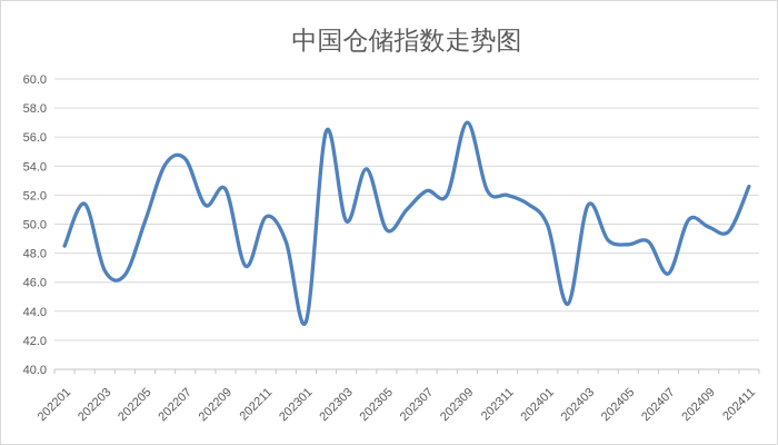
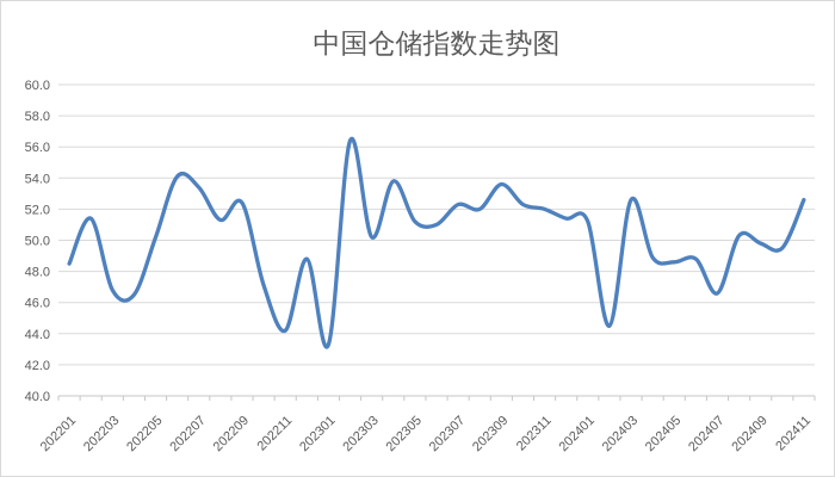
202207: 54.5 -> 53.4
202211: 50.5 -> 44.2
202305: 49.6 -> 51.2
202309: 57.0 -> 53.6
202401: 49.9 -> 51.2
202403: 51.3 -> 52.6
